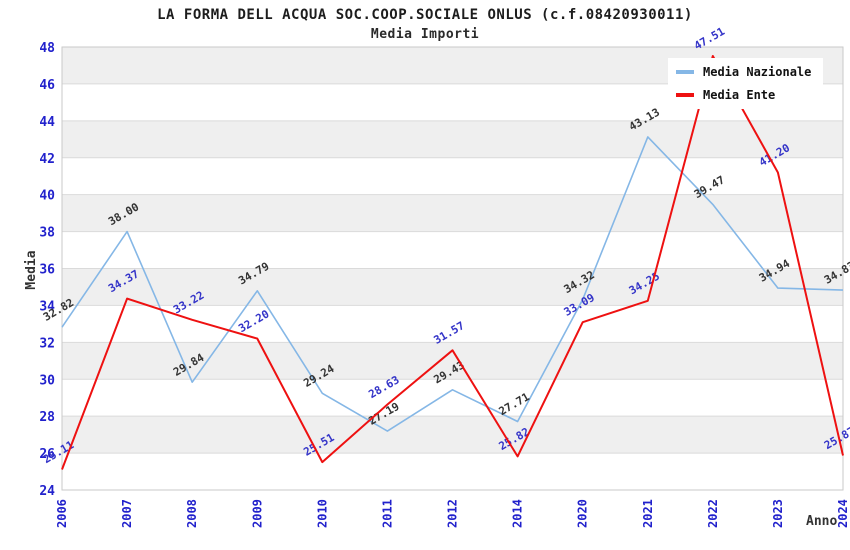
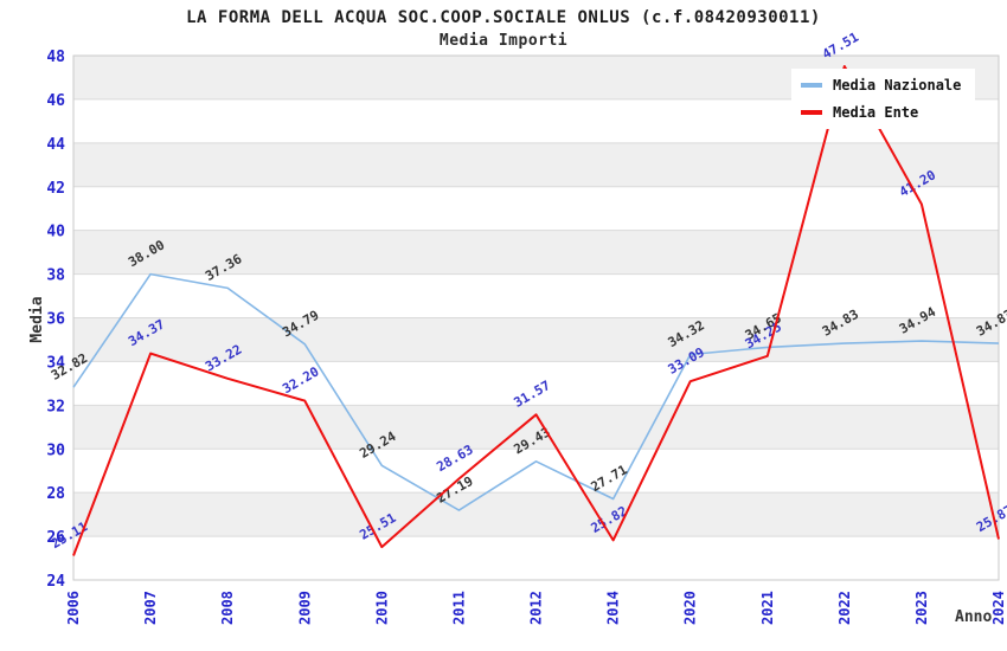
Media Nazionale/2008: 29.84 -> 37.36
Media Nazionale/2021: 43.13 -> 34.65
Media Nazionale/2022: 39.47 -> 34.83
